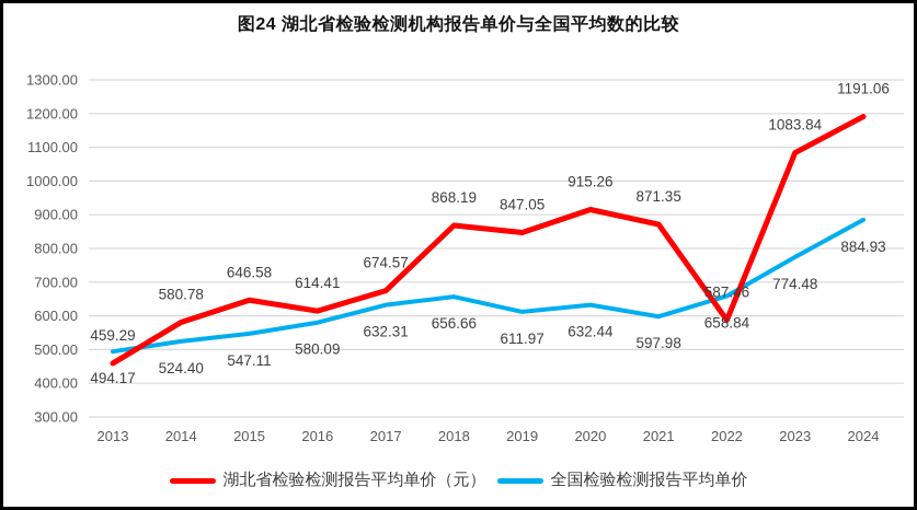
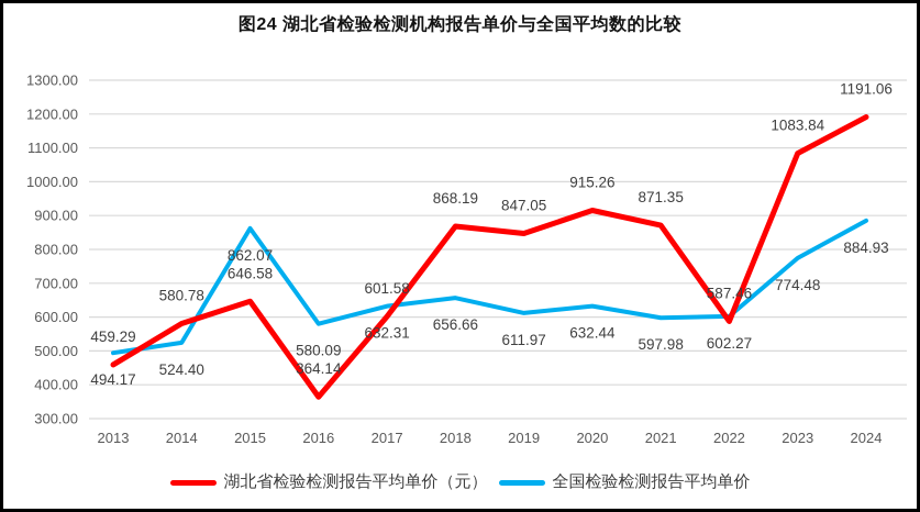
全国检验检测报告平均单价/2015: 547.11 -> 862.07
湖北省检验检测报告平均单价（元）/2016: 614.41 -> 364.14
湖北省检验检测报告平均单价（元）/2017: 674.57 -> 601.58
全国检验检测报告平均单价/2022: 658.84 -> 602.27
